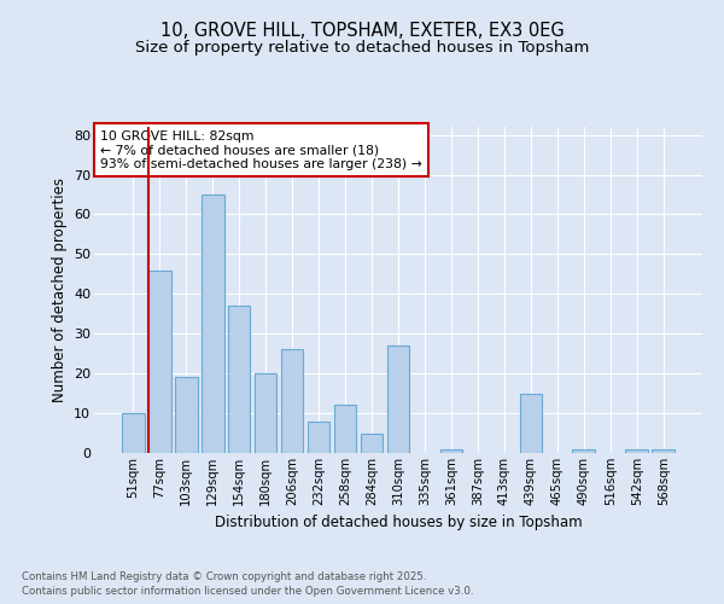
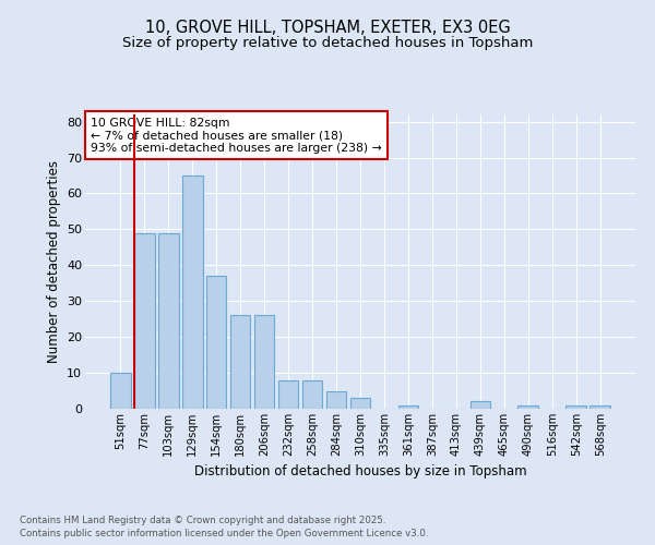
77sqm: 46 -> 49
103sqm: 19 -> 49
180sqm: 20 -> 26
258sqm: 12 -> 8
310sqm: 27 -> 3
439sqm: 15 -> 2
